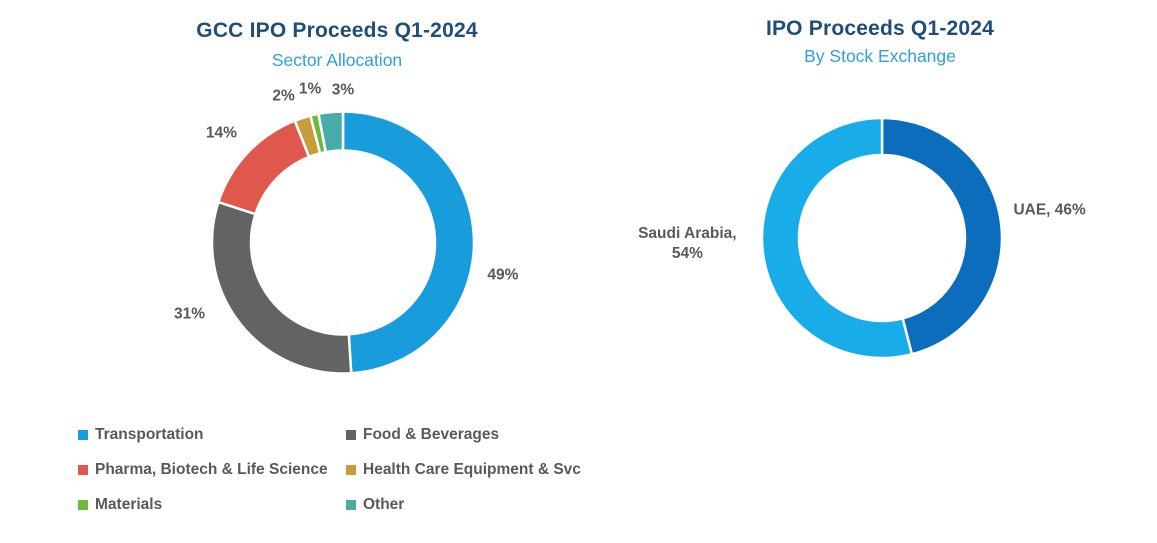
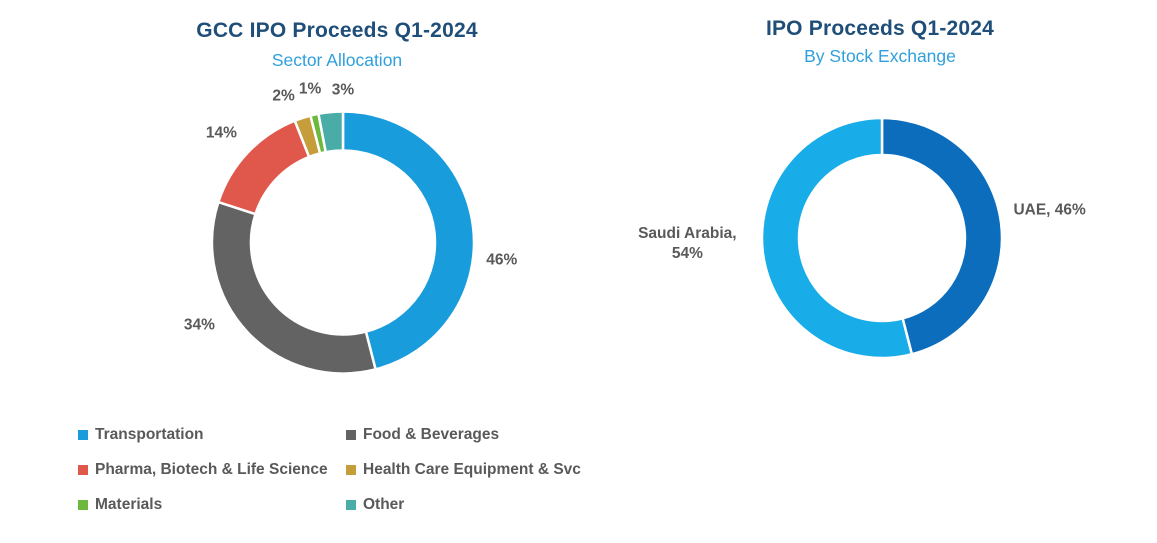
GCC IPO Proceeds Q1-2024/Transportation: 49% -> 46%
GCC IPO Proceeds Q1-2024/Food & Beverages: 31% -> 34%
